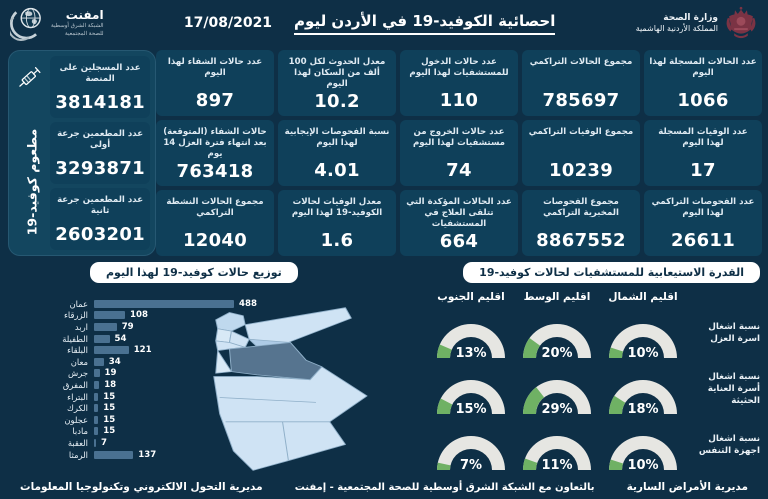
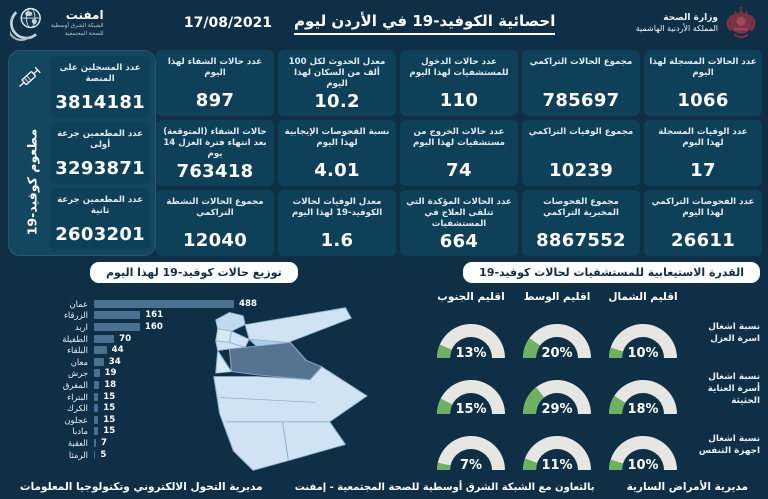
توزيع حالات كوفيد-19 لهذا اليوم/الزرقاء: 108 -> 161
توزيع حالات كوفيد-19 لهذا اليوم/اربد: 79 -> 160
توزيع حالات كوفيد-19 لهذا اليوم/الطفيلة: 54 -> 70
توزيع حالات كوفيد-19 لهذا اليوم/البلقاء: 121 -> 44
توزيع حالات كوفيد-19 لهذا اليوم/الرمثا: 137 -> 5
